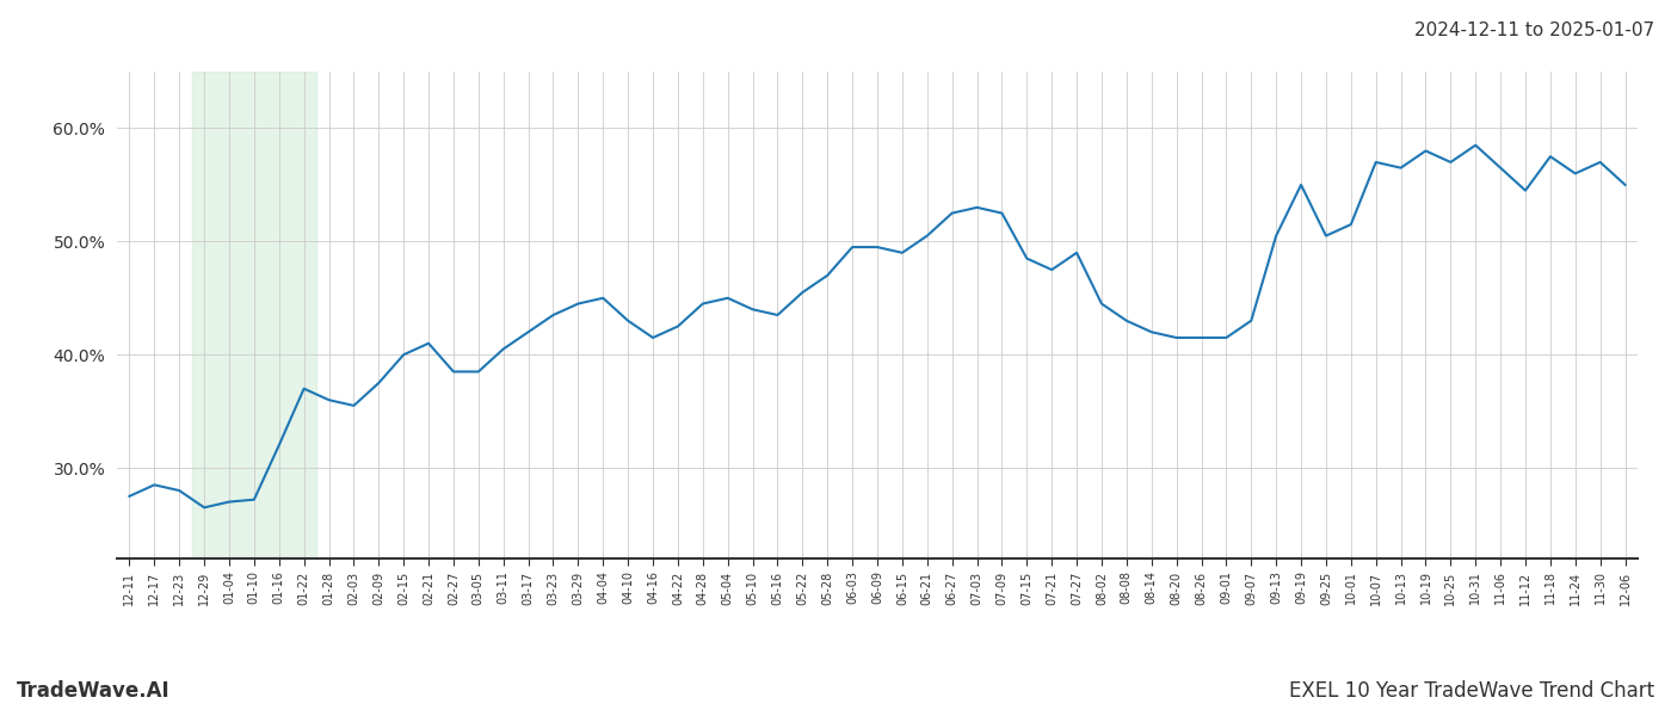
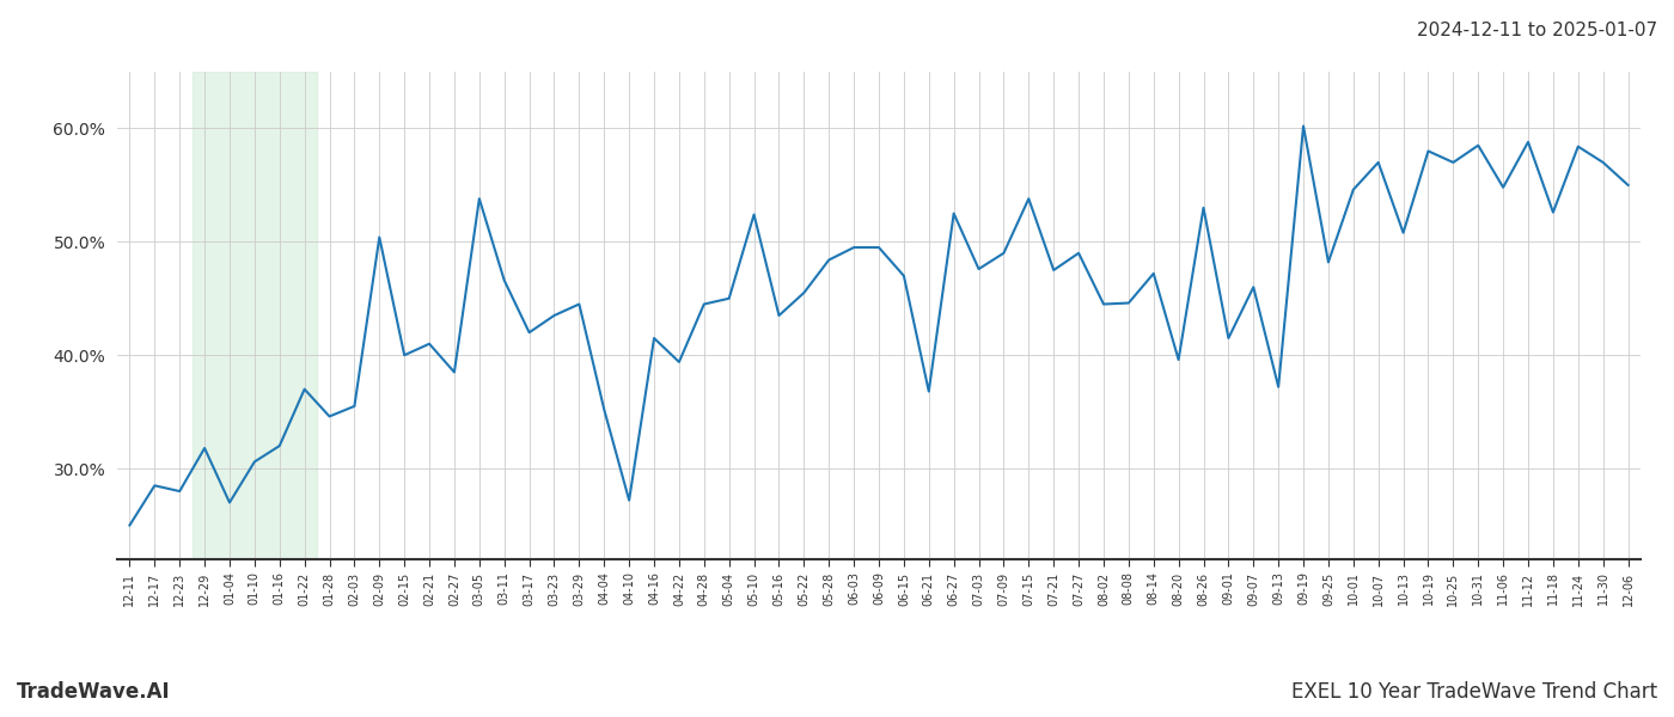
12-11: 27.5% -> 25.0%
12-29: 26.5% -> 31.8%
01-10: 27.2% -> 30.6%
01-28: 36.0% -> 34.6%
02-09: 37.5% -> 50.4%
03-05: 38.5% -> 53.8%
03-11: 40.5% -> 46.6%
04-04: 45.0% -> 35.2%
04-10: 43.0% -> 27.2%
04-22: 42.5% -> 39.4%
05-10: 44.0% -> 52.4%
05-28: 47.0% -> 48.4%
06-15: 49.0% -> 47.0%
06-21: 50.5% -> 36.8%
07-03: 53.0% -> 47.6%
07-09: 52.5% -> 49.0%
07-15: 48.5% -> 53.8%
08-08: 43.0% -> 44.6%
08-14: 42.0% -> 47.2%
08-20: 41.5% -> 39.6%
08-26: 41.5% -> 53.0%
09-07: 43.0% -> 46.0%
09-13: 50.5% -> 37.2%
09-19: 55.0% -> 60.2%
09-25: 50.5% -> 48.2%
10-01: 51.5% -> 54.6%
10-13: 56.5% -> 50.8%
11-06: 56.5% -> 54.8%
11-12: 54.5% -> 58.8%
11-18: 57.5% -> 52.6%
11-24: 56.0% -> 58.4%
